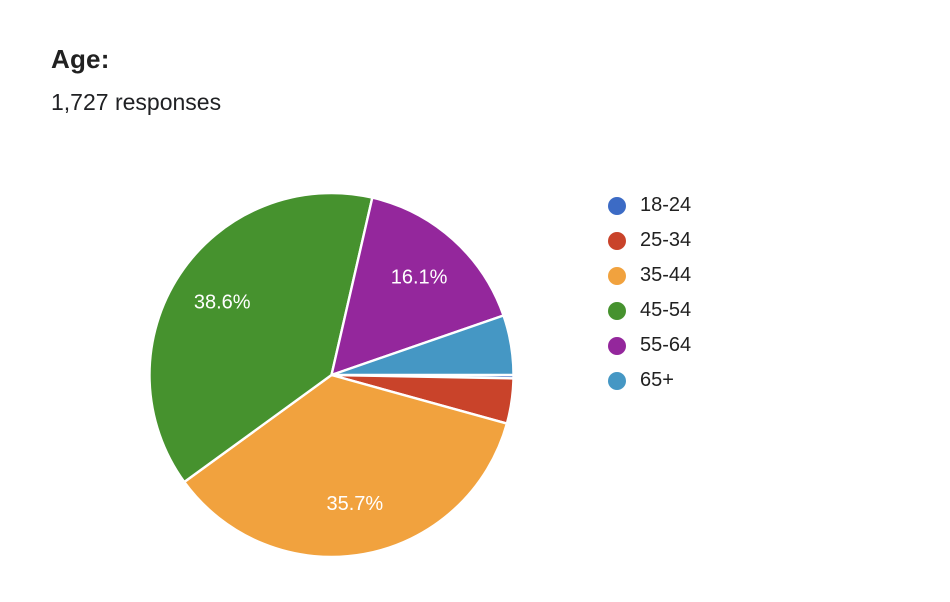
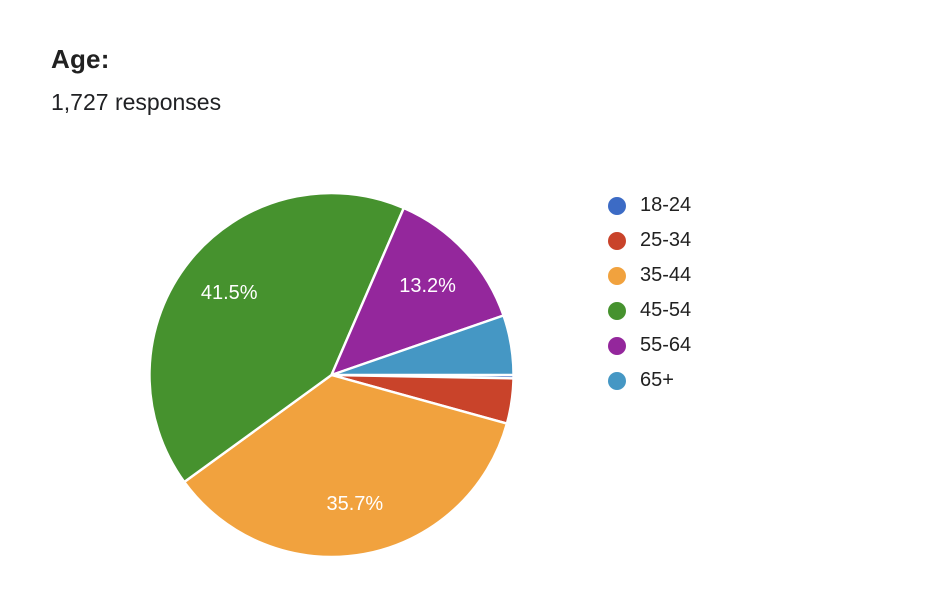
45-54: 38.6% -> 41.5%
55-64: 16.1% -> 13.2%
